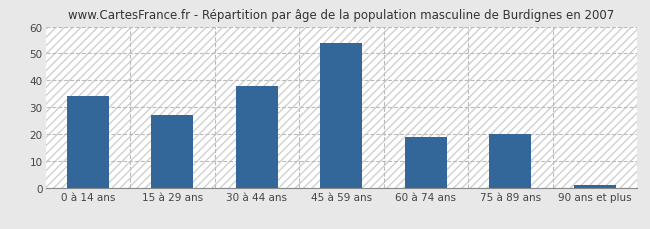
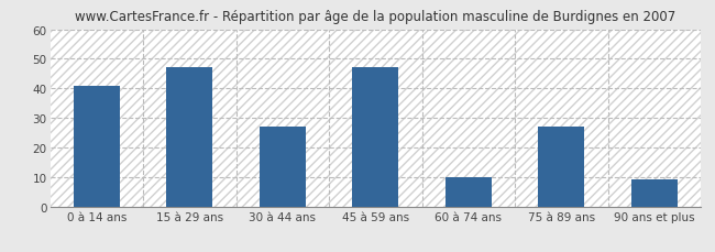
0 à 14 ans: 34 -> 41
15 à 29 ans: 27 -> 47
30 à 44 ans: 38 -> 27
45 à 59 ans: 54 -> 47
60 à 74 ans: 19 -> 10
75 à 89 ans: 20 -> 27
90 ans et plus: 1 -> 9
